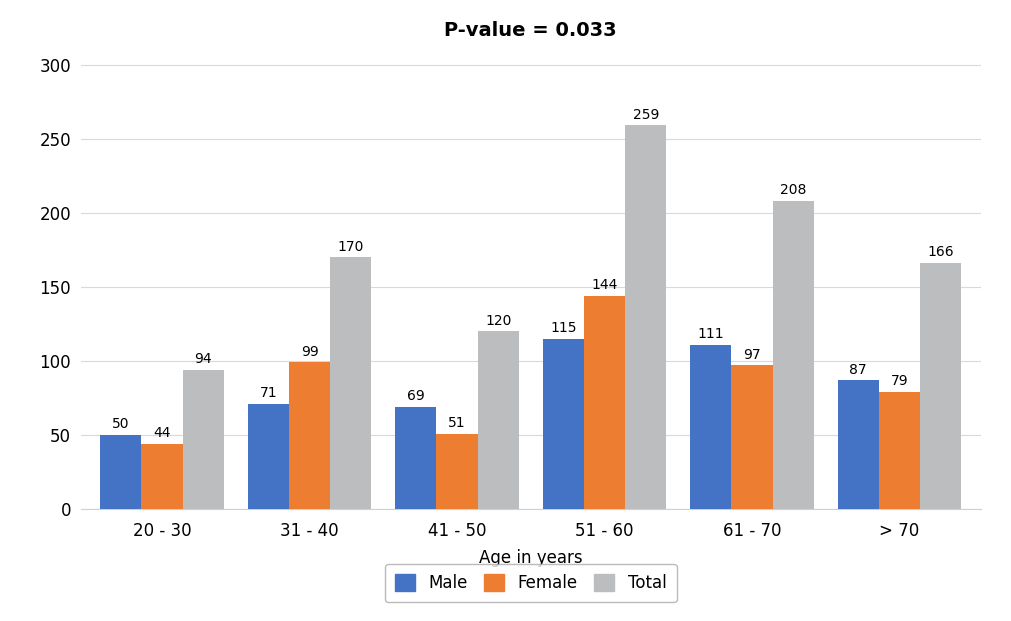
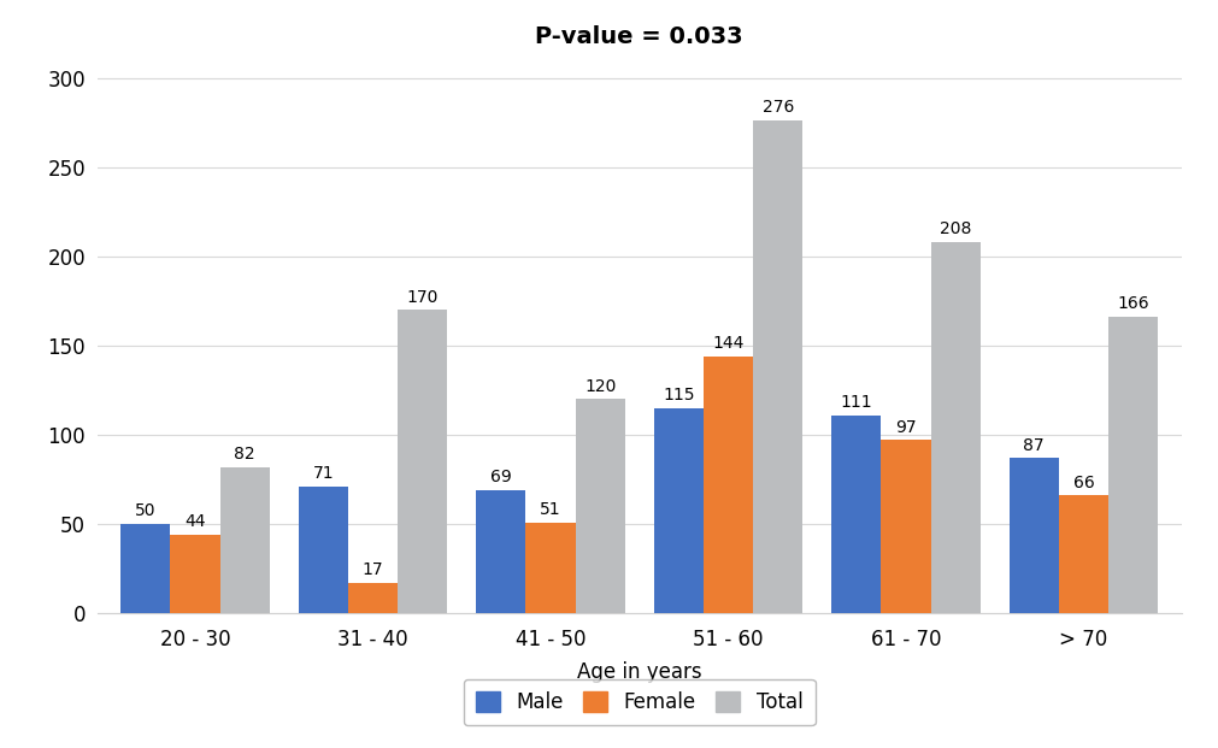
Total/20 - 30: 94 -> 82
Female/31 - 40: 99 -> 17
Total/51 - 60: 259 -> 276
Female/> 70: 79 -> 66
